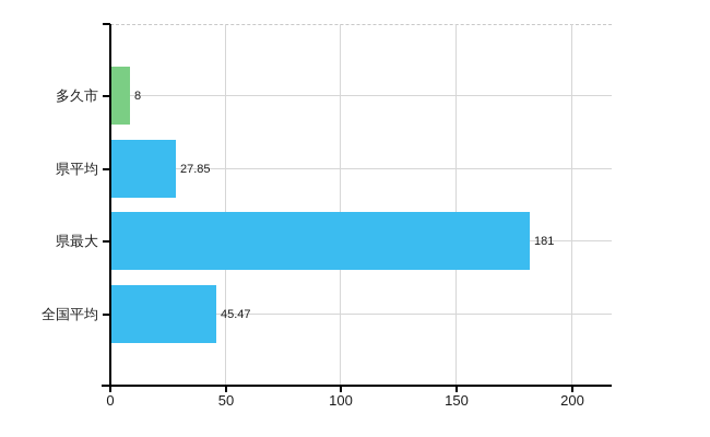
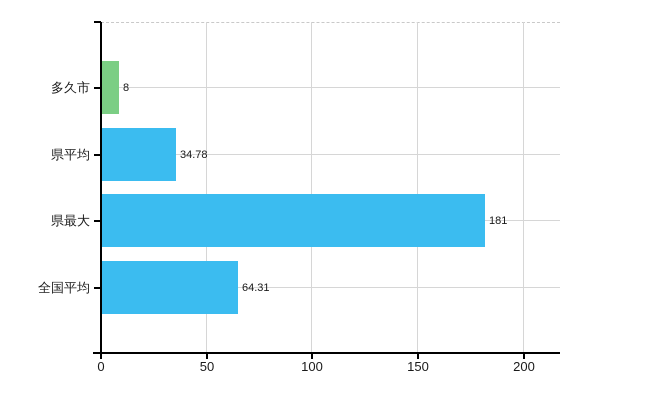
県平均: 27.85 -> 34.78
全国平均: 45.47 -> 64.31
